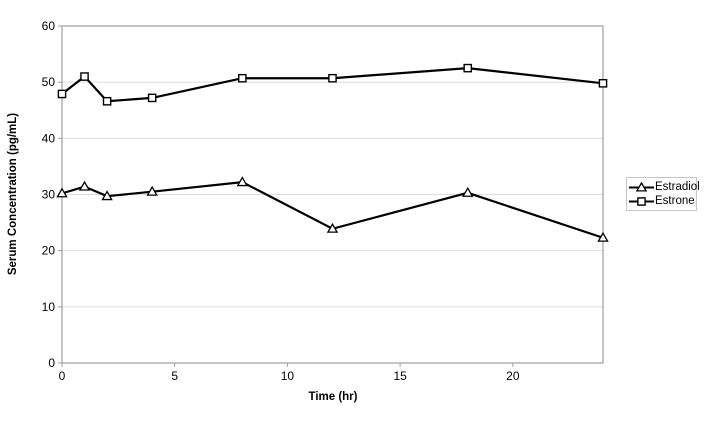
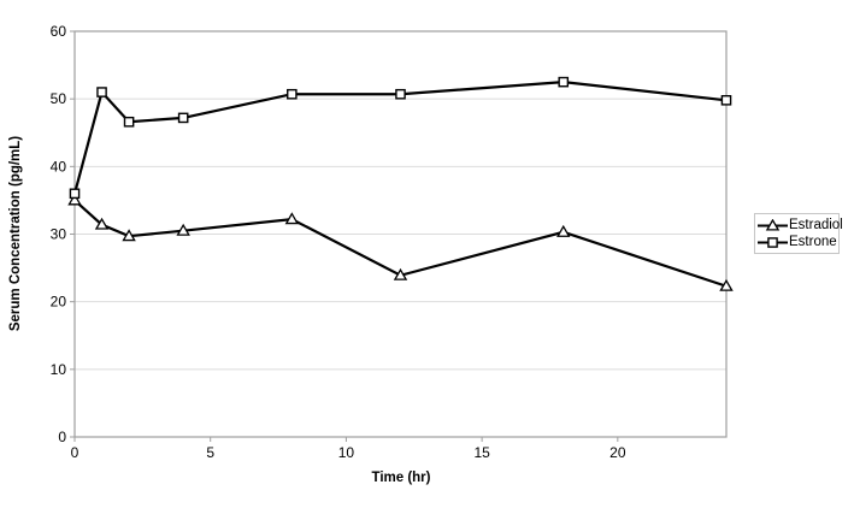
Estradiol/0: 30 -> 35
Estrone/0: 48 -> 36
